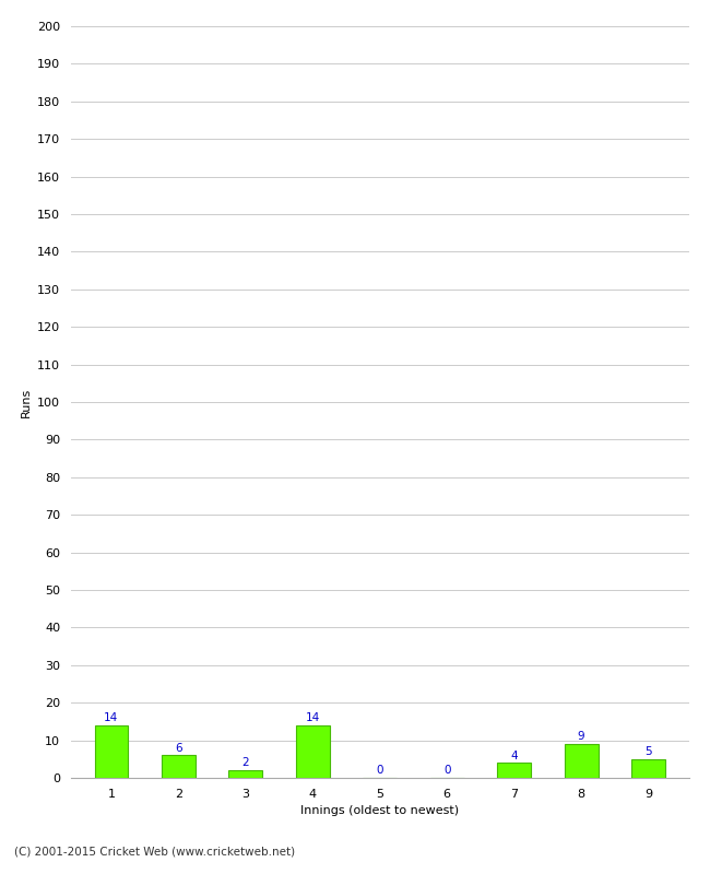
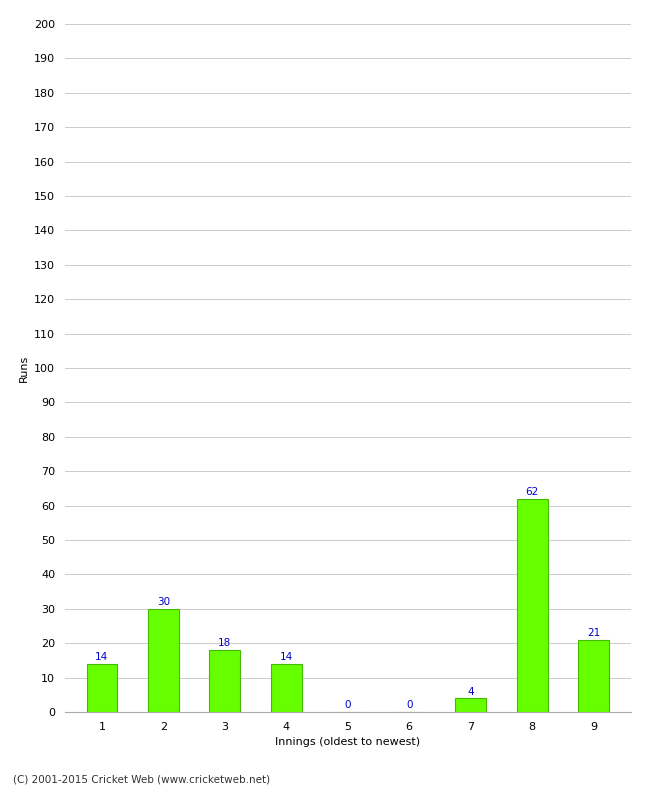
2: 6 -> 30
3: 2 -> 18
8: 9 -> 62
9: 5 -> 21
